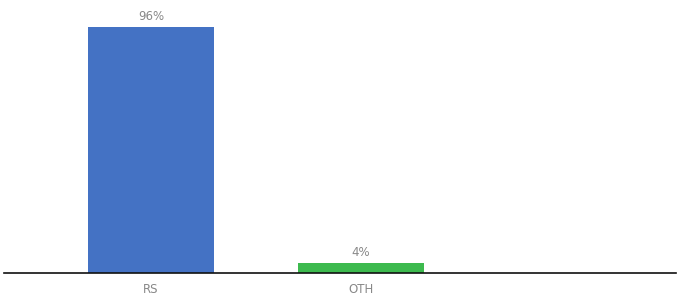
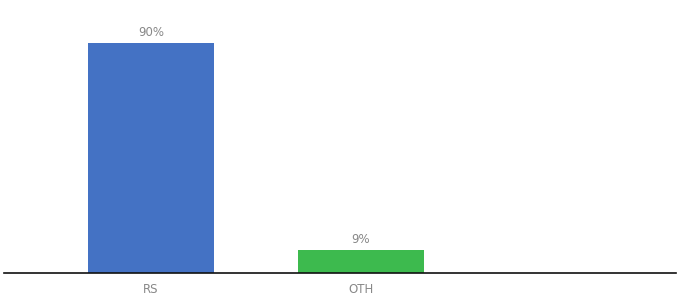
RS: 96% -> 90%
OTH: 4% -> 9%
